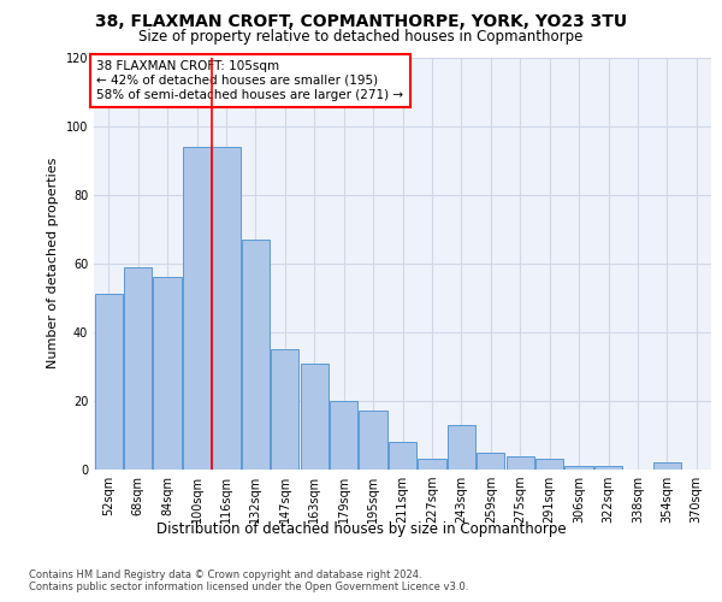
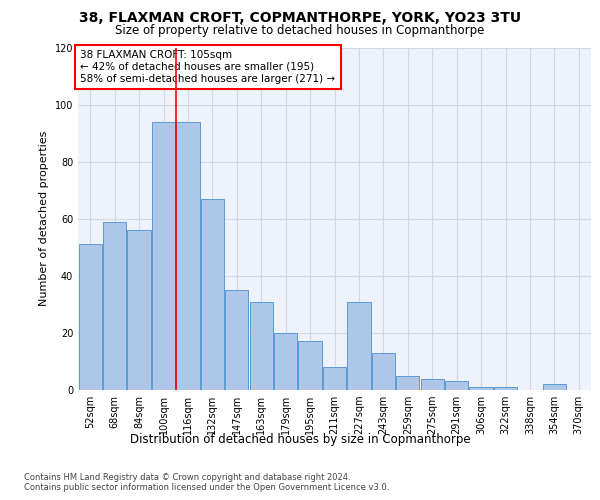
227sqm: 3 -> 31
